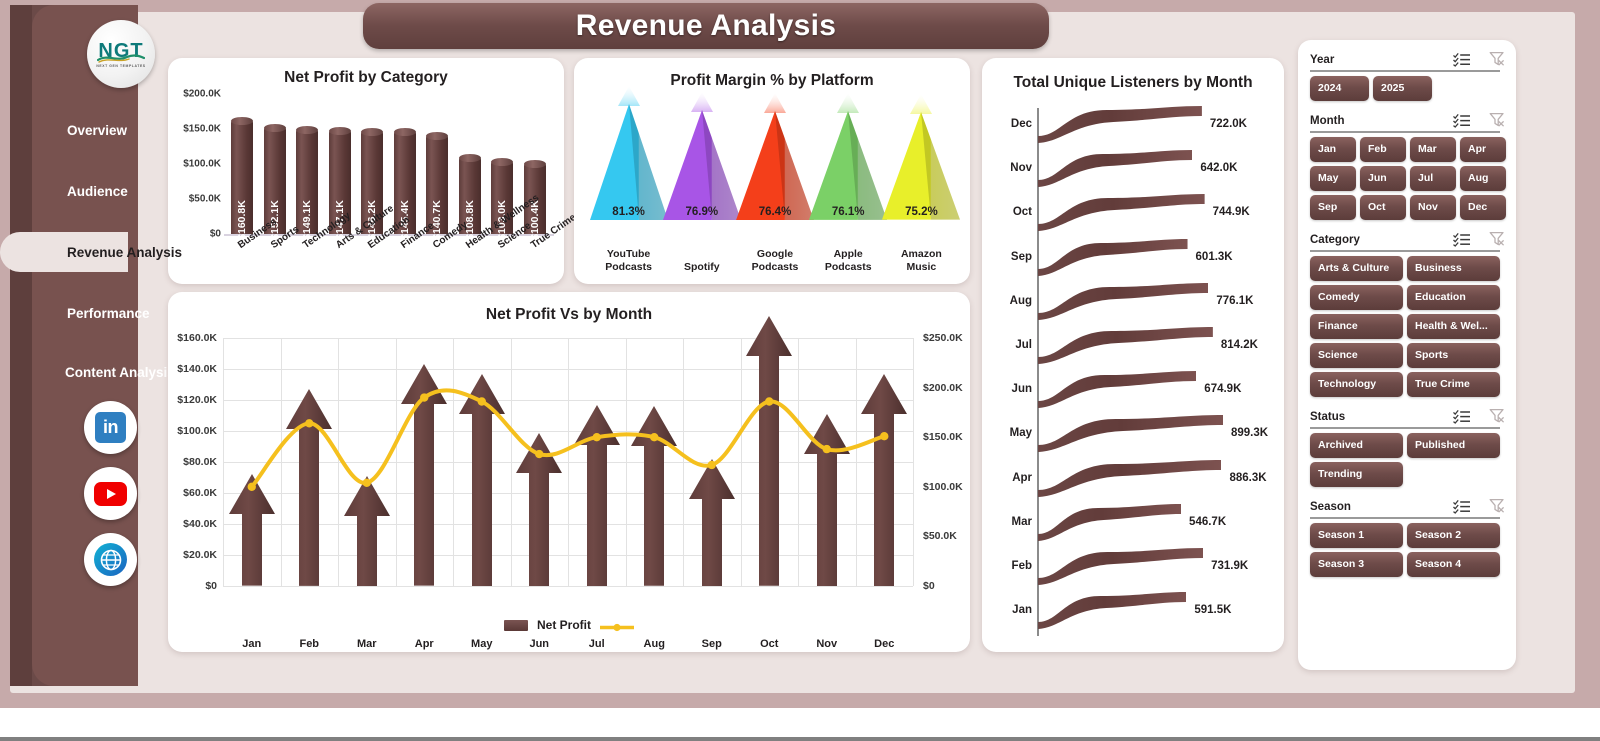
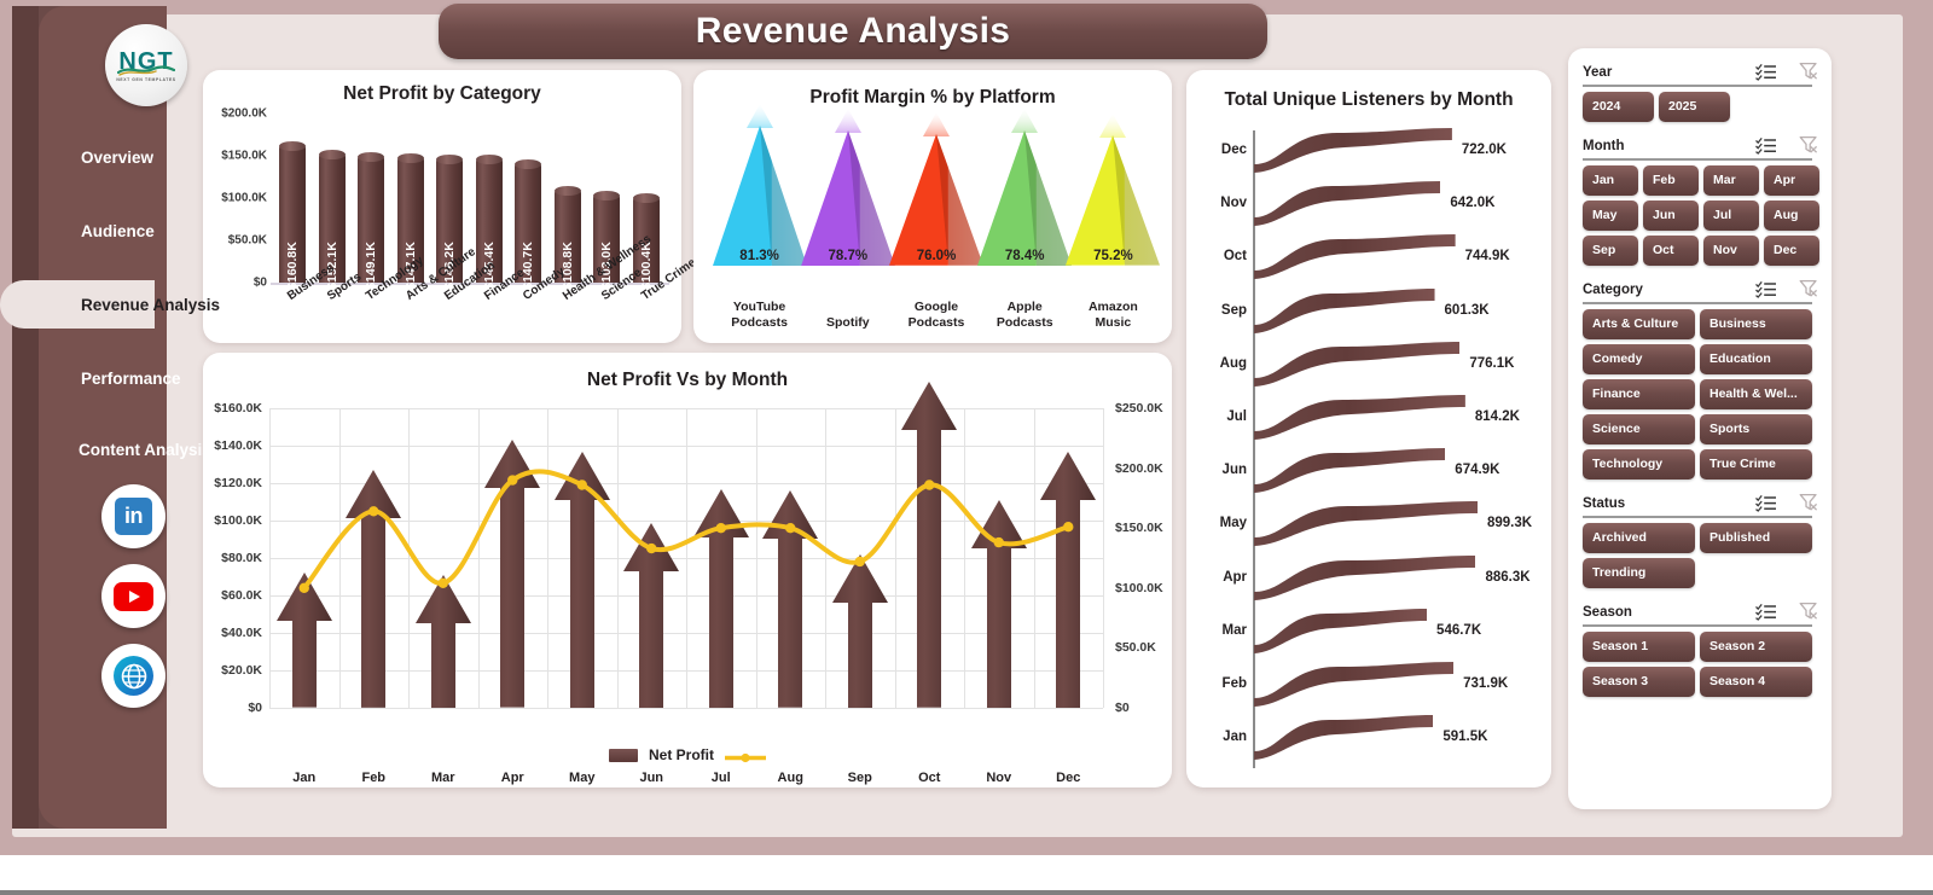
Profit Margin % by Platform/Spotify: 76.9% -> 78.7%
Profit Margin % by Platform/Google Podcasts: 76.4% -> 76.0%
Profit Margin % by Platform/Apple Podcasts: 76.1% -> 78.4%
